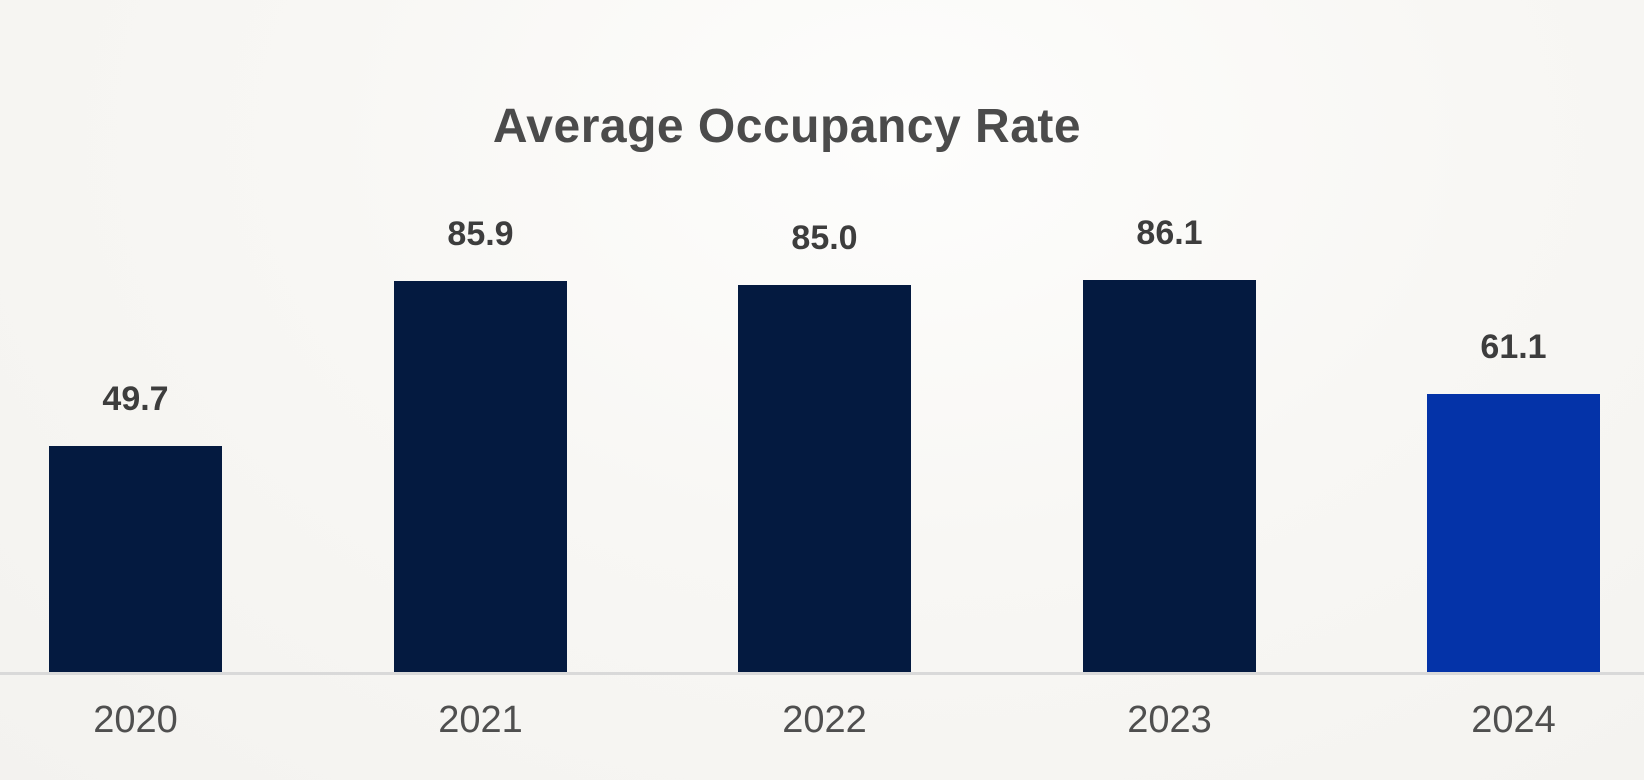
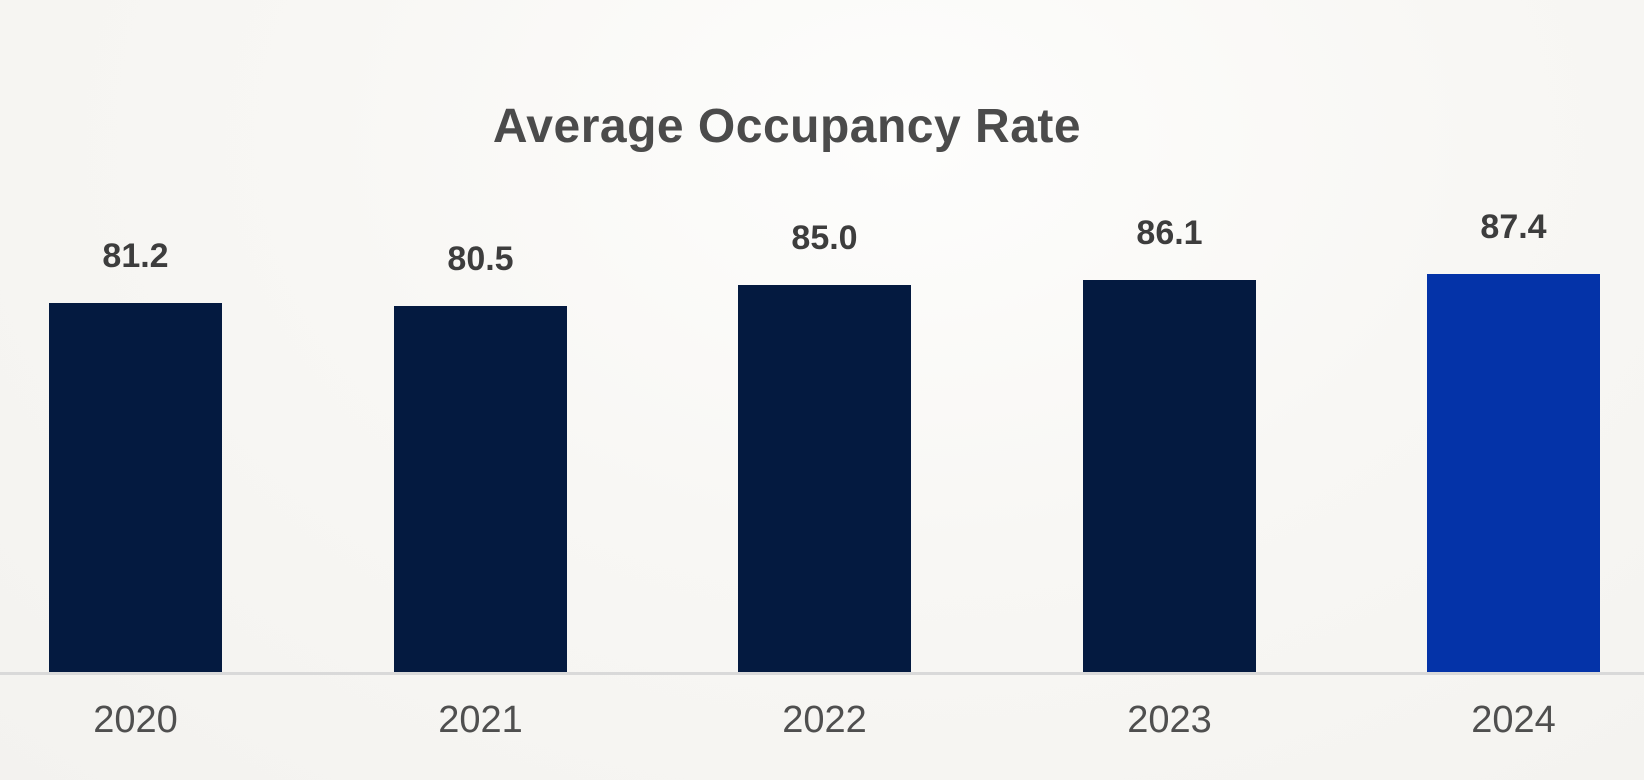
2020: 49.7 -> 81.2
2021: 85.9 -> 80.5
2024: 61.1 -> 87.4
